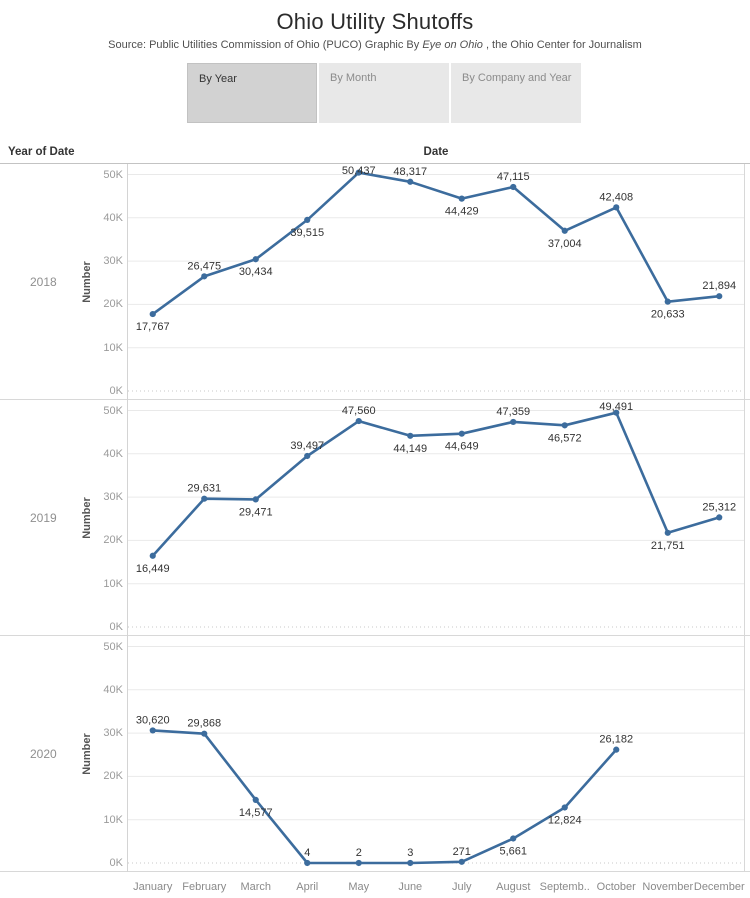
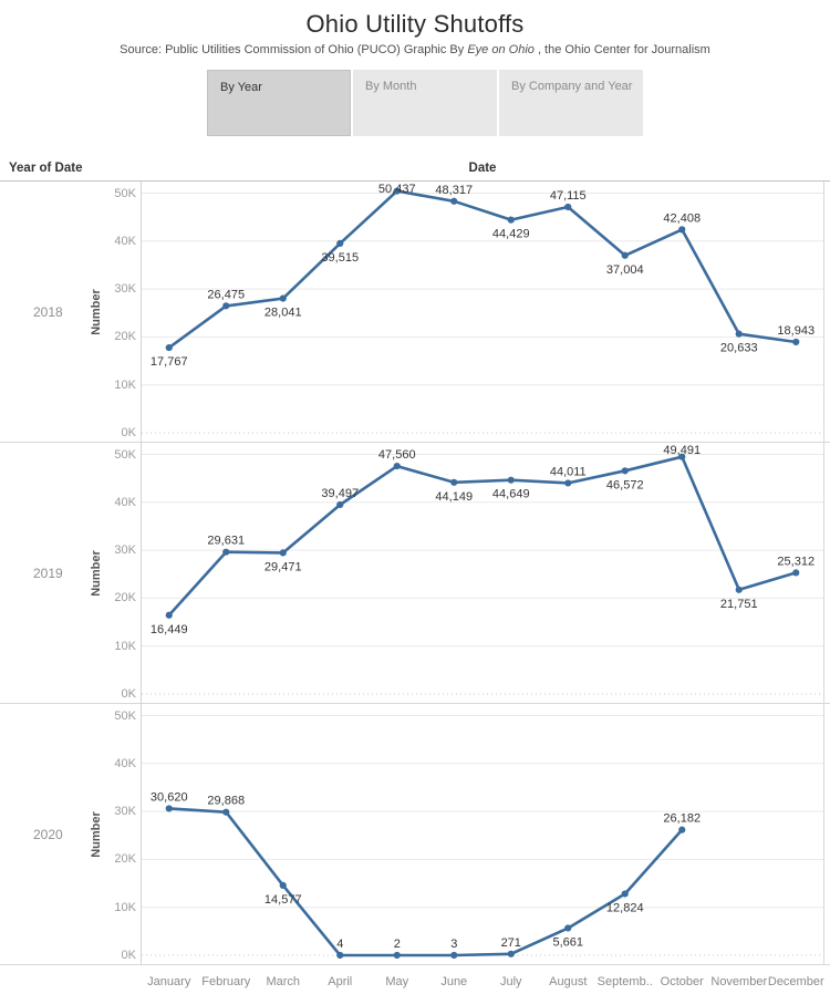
2018/March: 30,434 -> 28,041
2019/August: 47,359 -> 44,011
2018/December: 21,894 -> 18,943
